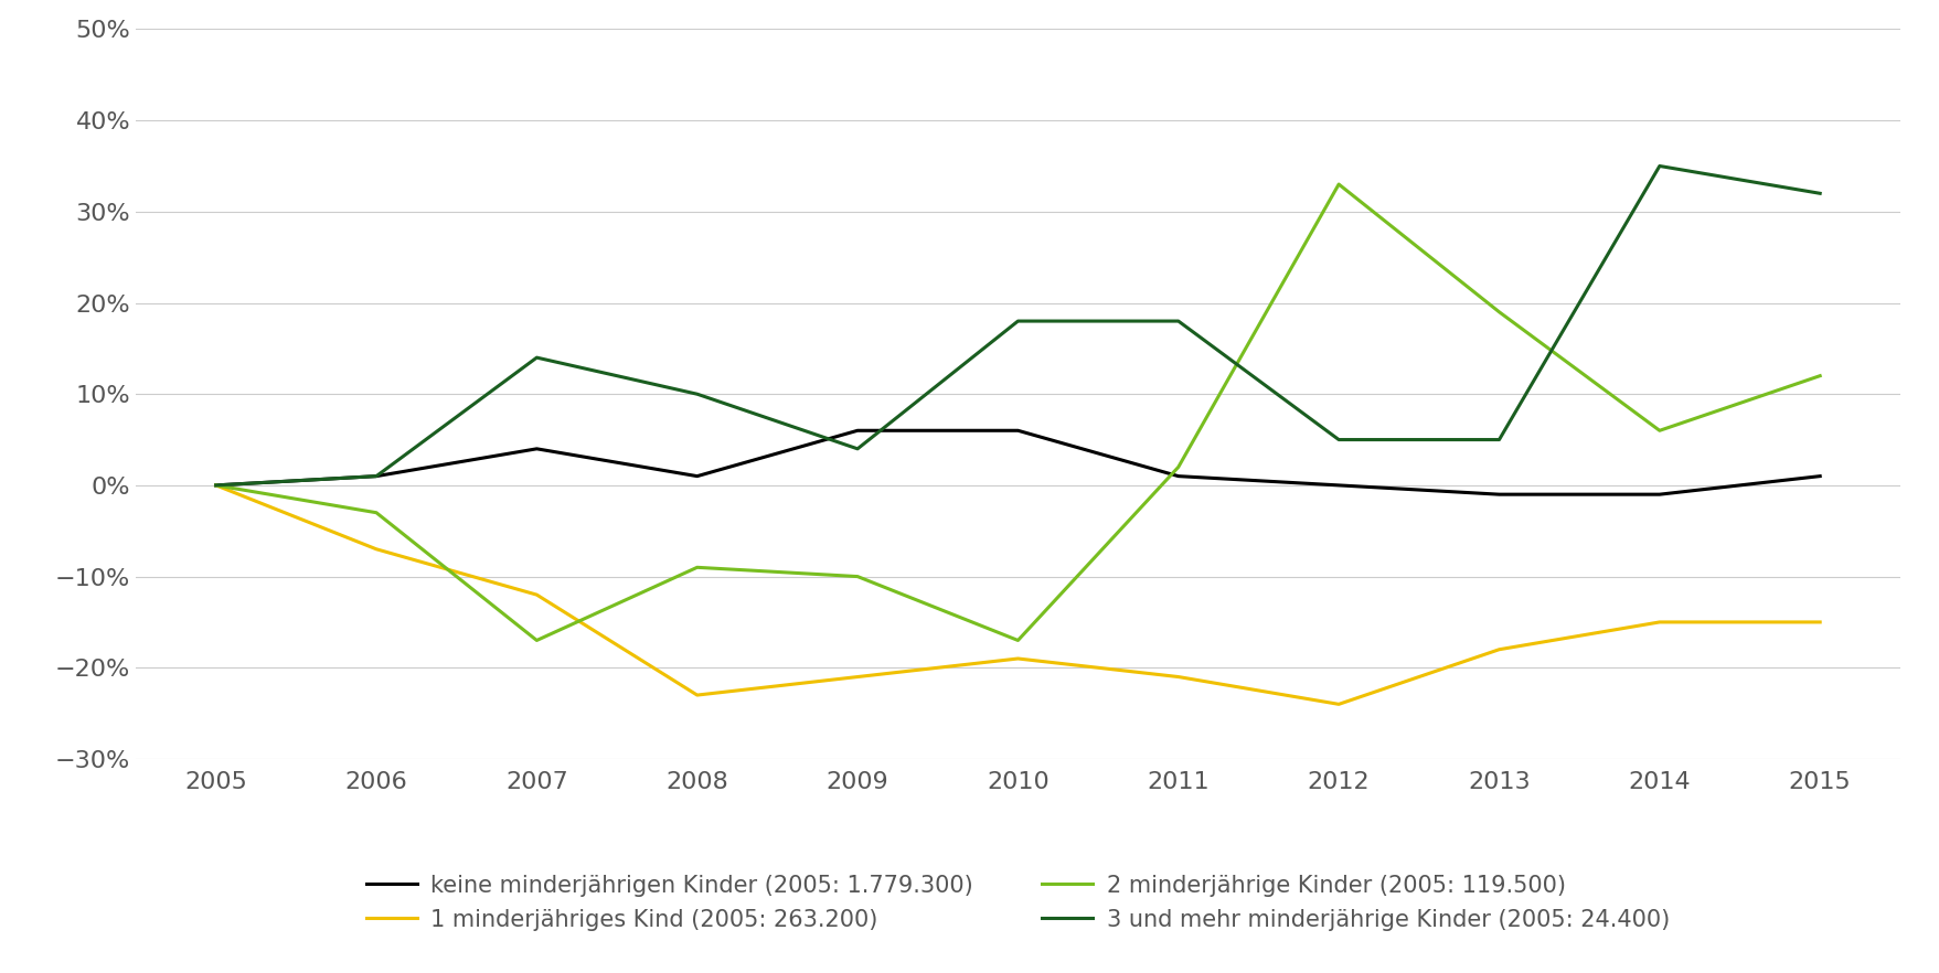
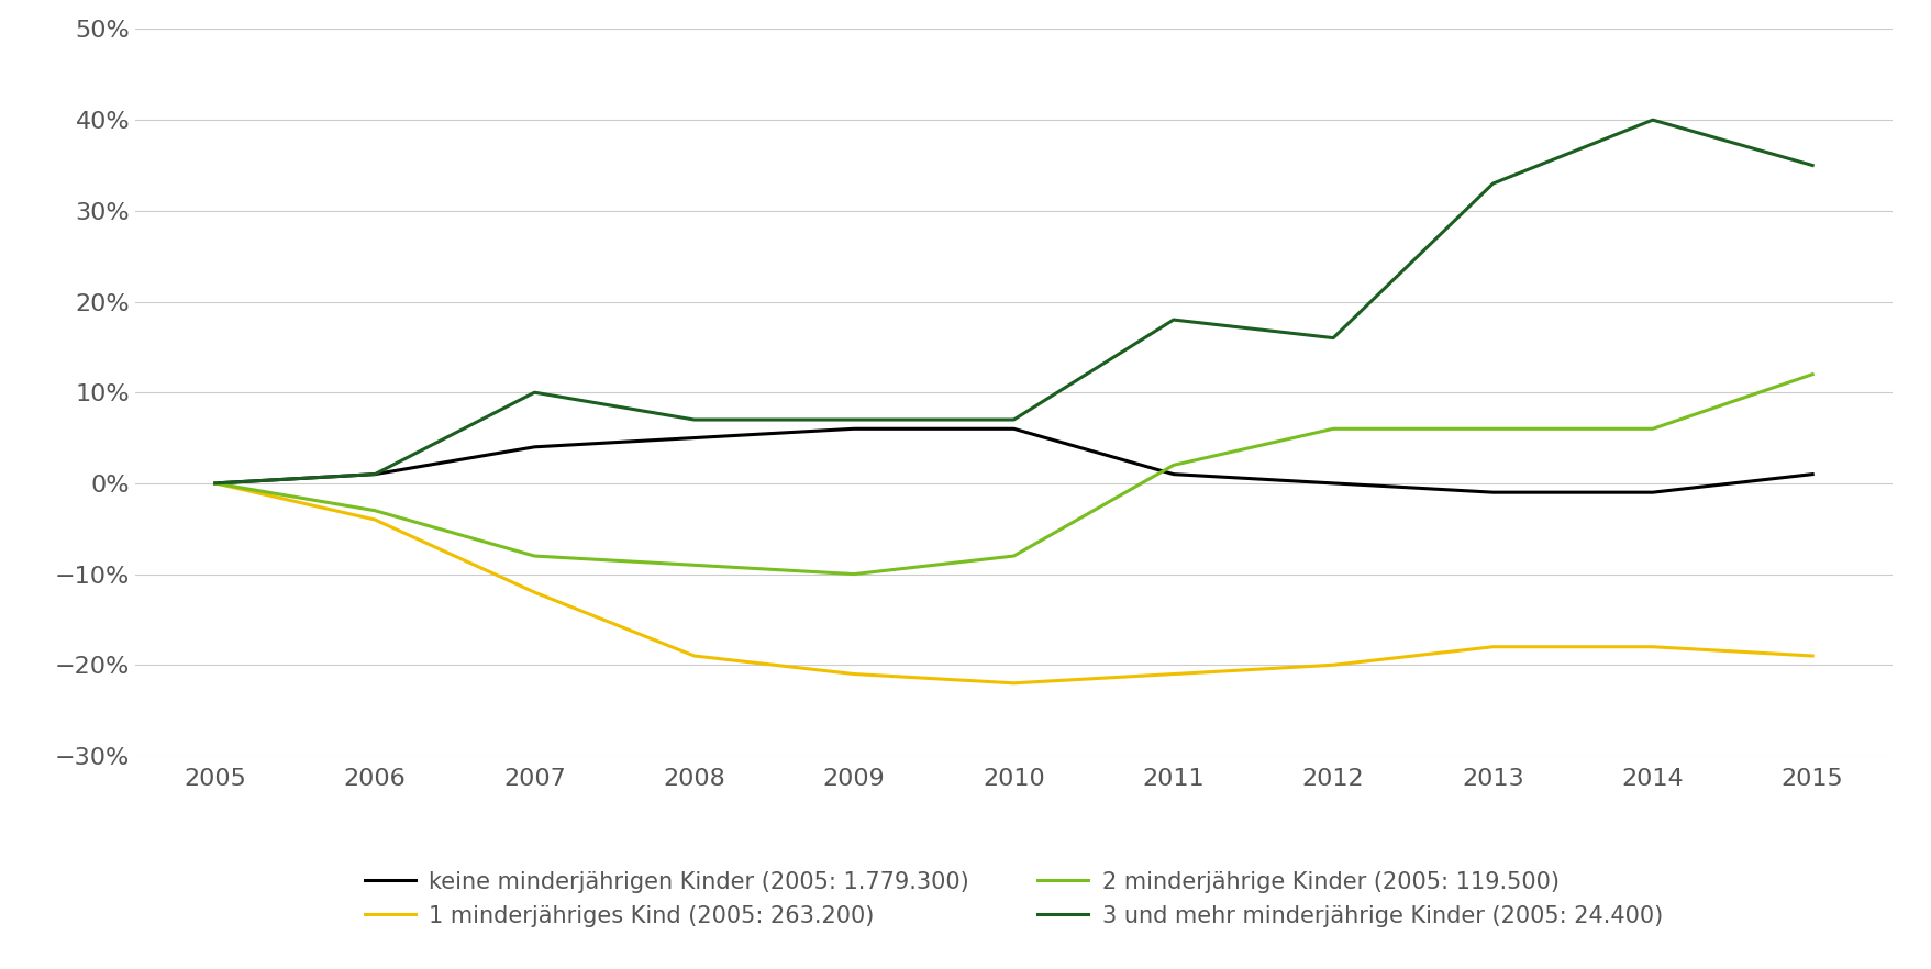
1 minderjähriges Kind (2005: 263.200)/2006: -7% -> -4%
2 minderjährige Kinder (2005: 119.500)/2007: -17% -> -8%
3 und mehr minderjährige Kinder (2005: 24.400)/2007: 14% -> 10%
keine minderjährigen Kinder (2005: 1.779.300)/2008: 1% -> 5%
1 minderjähriges Kind (2005: 263.200)/2008: -23% -> -19%
3 und mehr minderjährige Kinder (2005: 24.400)/2008: 10% -> 7%
3 und mehr minderjährige Kinder (2005: 24.400)/2009: 4% -> 7%
1 minderjähriges Kind (2005: 263.200)/2010: -19% -> -22%
2 minderjährige Kinder (2005: 119.500)/2010: -17% -> -8%
3 und mehr minderjährige Kinder (2005: 24.400)/2010: 18% -> 7%
1 minderjähriges Kind (2005: 263.200)/2012: -24% -> -20%
2 minderjährige Kinder (2005: 119.500)/2012: 33% -> 6%
3 und mehr minderjährige Kinder (2005: 24.400)/2012: 5% -> 16%
2 minderjährige Kinder (2005: 119.500)/2013: 19% -> 6%
3 und mehr minderjährige Kinder (2005: 24.400)/2013: 5% -> 33%
1 minderjähriges Kind (2005: 263.200)/2014: -15% -> -18%
3 und mehr minderjährige Kinder (2005: 24.400)/2014: 35% -> 40%
1 minderjähriges Kind (2005: 263.200)/2015: -15% -> -19%
3 und mehr minderjährige Kinder (2005: 24.400)/2015: 32% -> 35%
